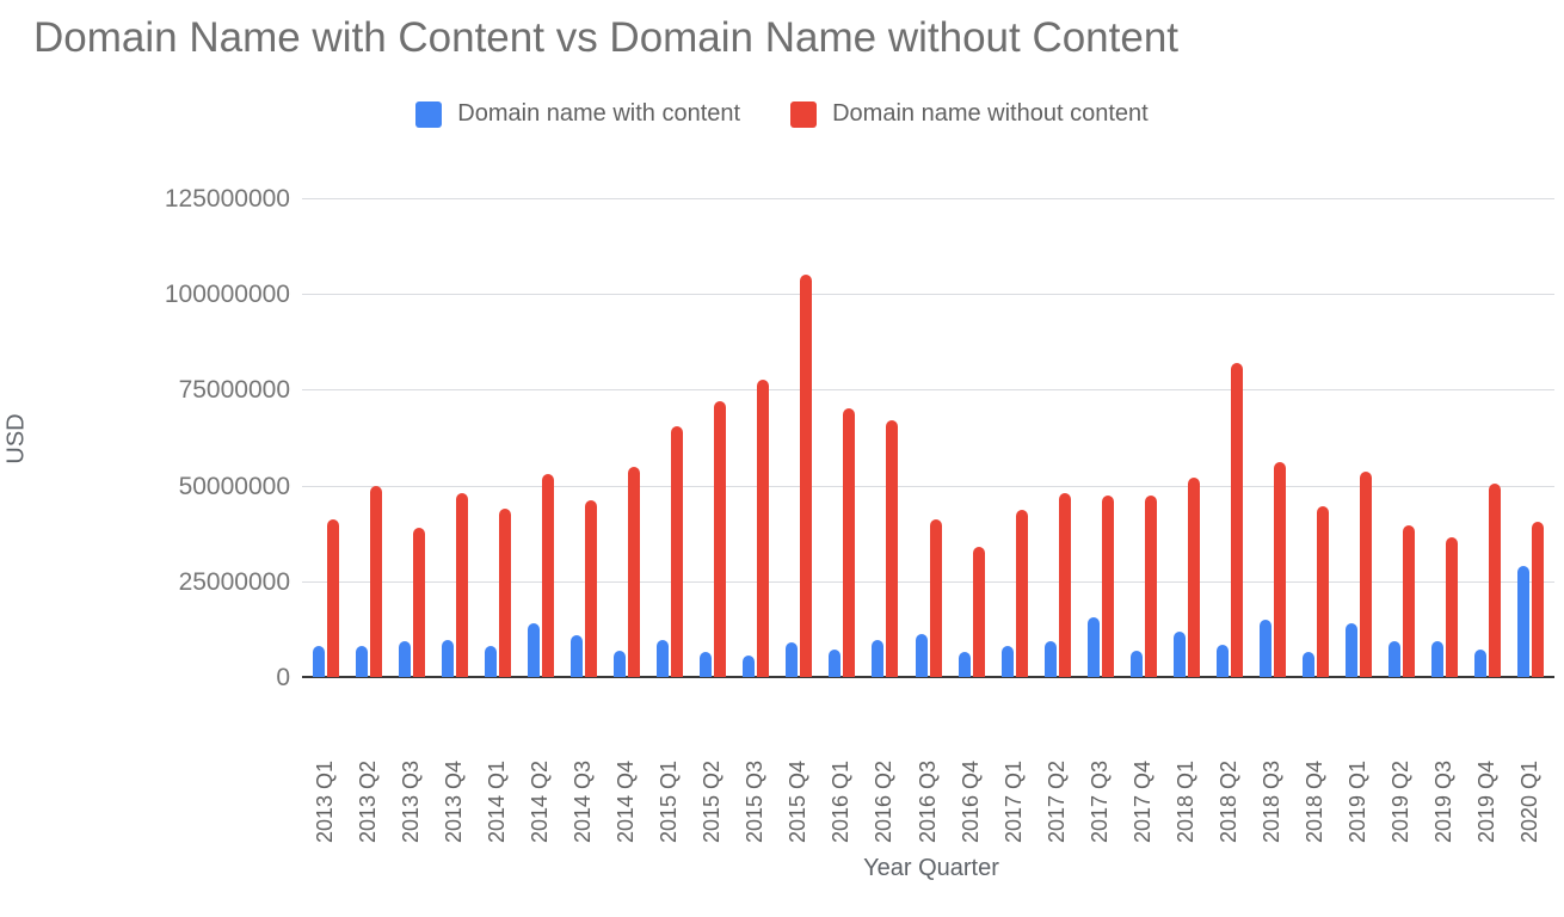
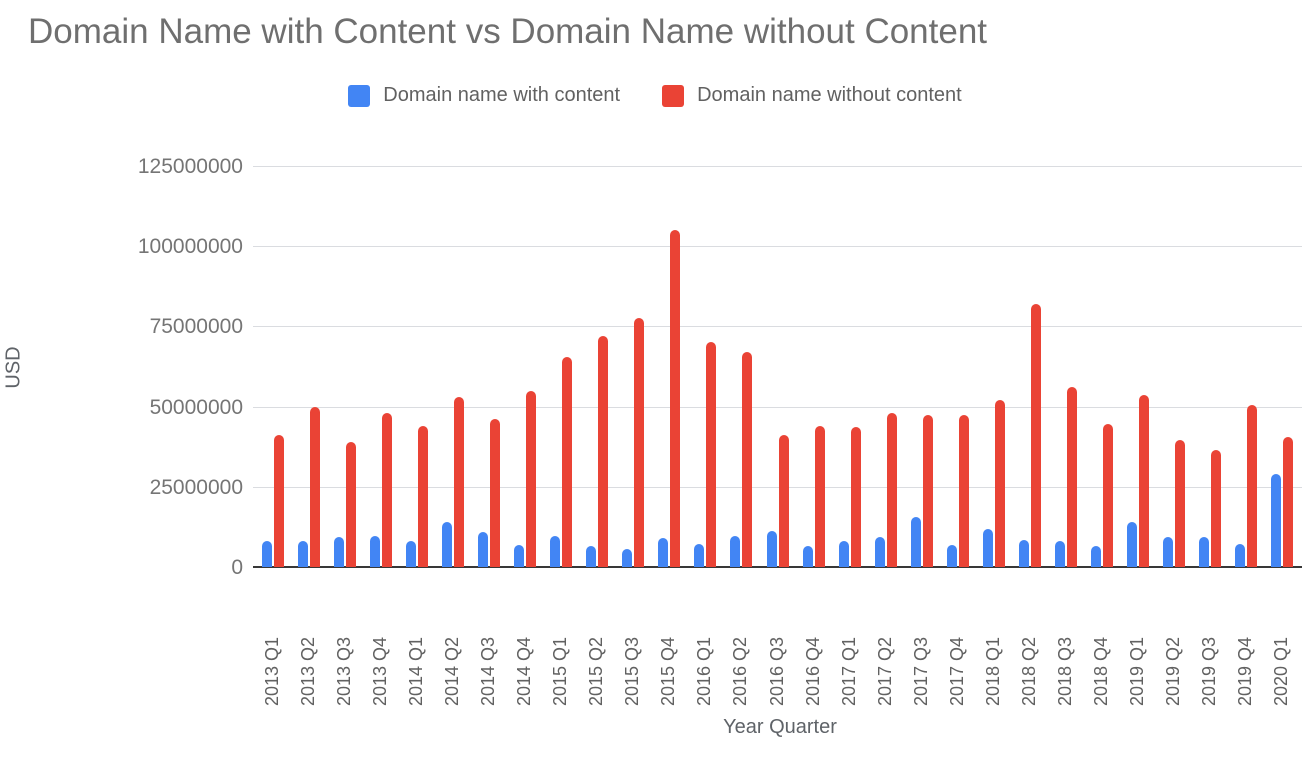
Domain name without content/2016 Q4: 34000000 -> 44000000
Domain name with content/2018 Q3: 15000000 -> 8000000
